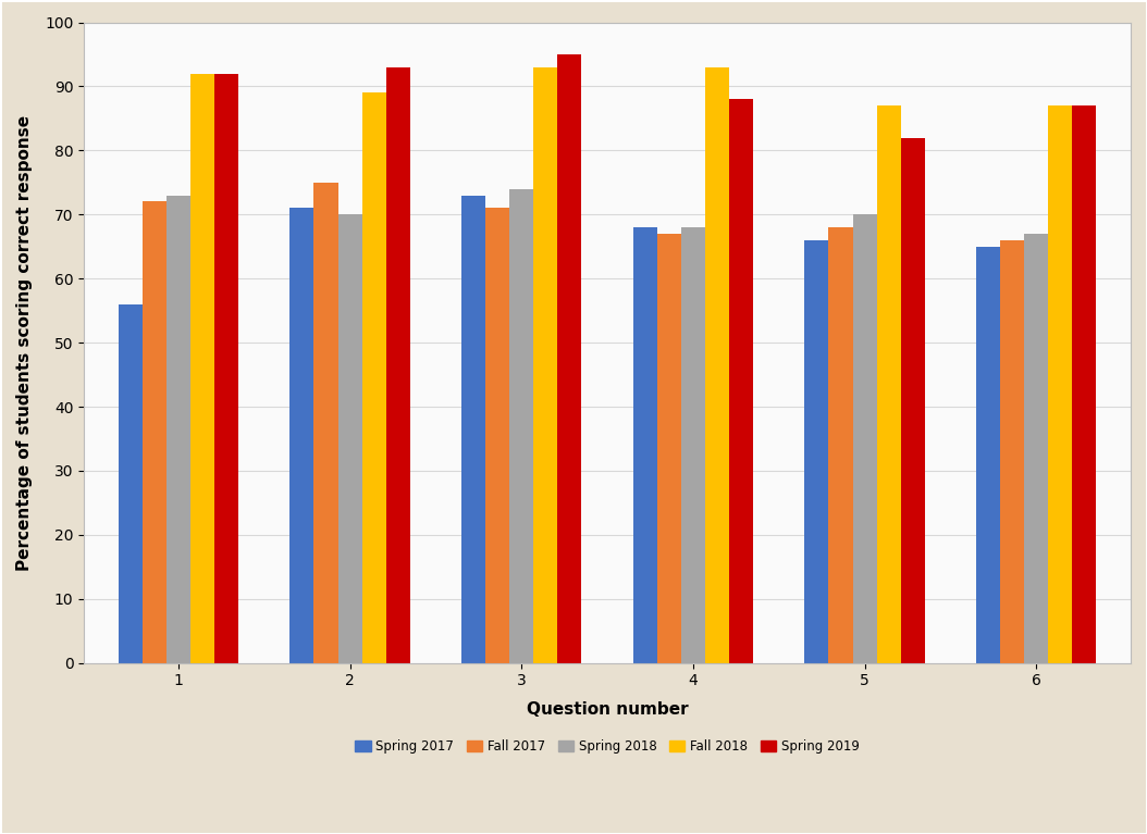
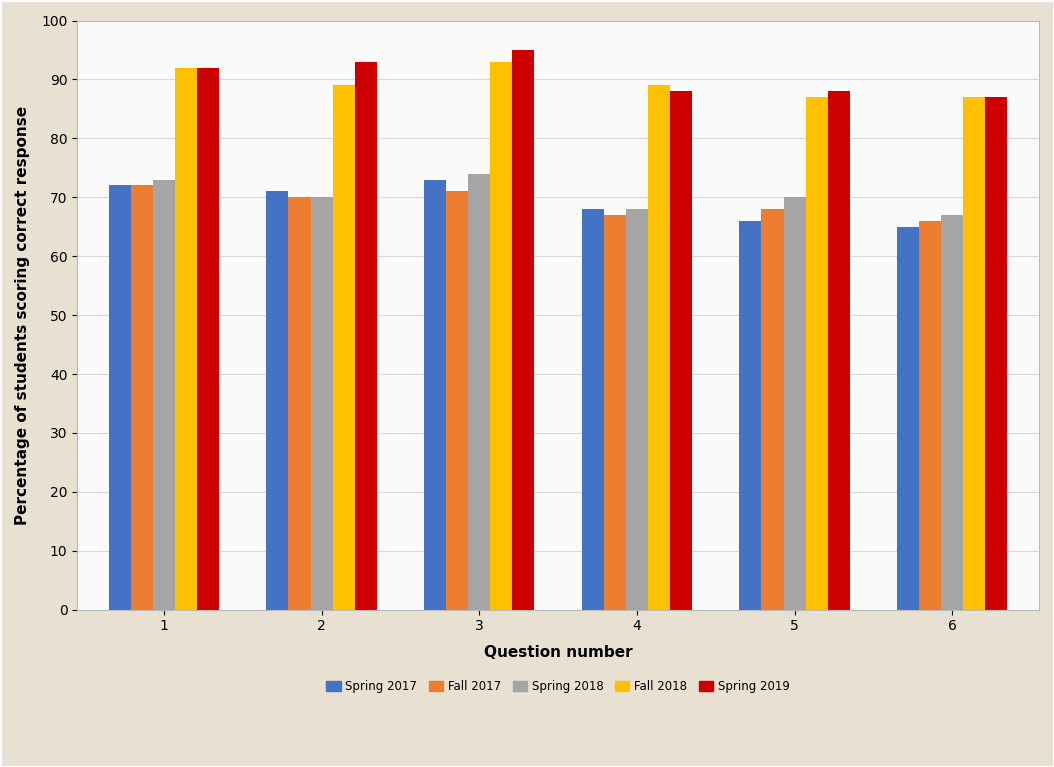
Spring 2017/1: 56 -> 72
Fall 2017/2: 75 -> 70
Fall 2018/4: 93 -> 89
Spring 2019/5: 82 -> 88
